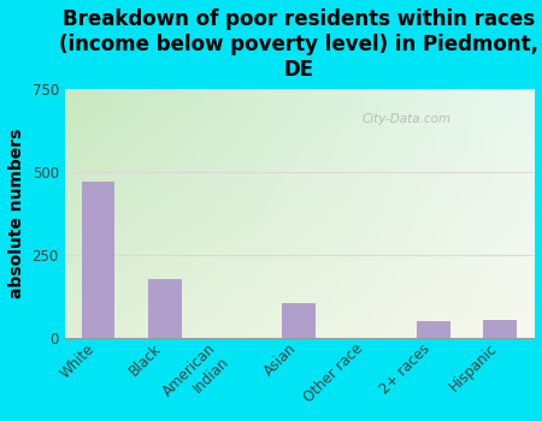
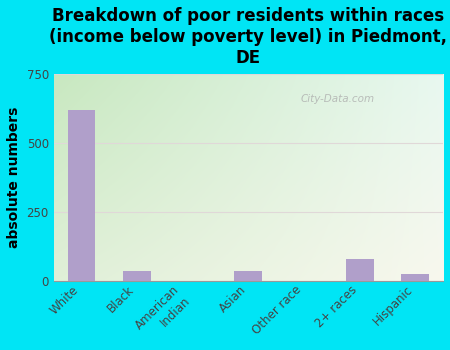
White: 470 -> 620
Black: 175 -> 35
Asian: 105 -> 35
2+ races: 50 -> 80
Hispanic: 55 -> 25
